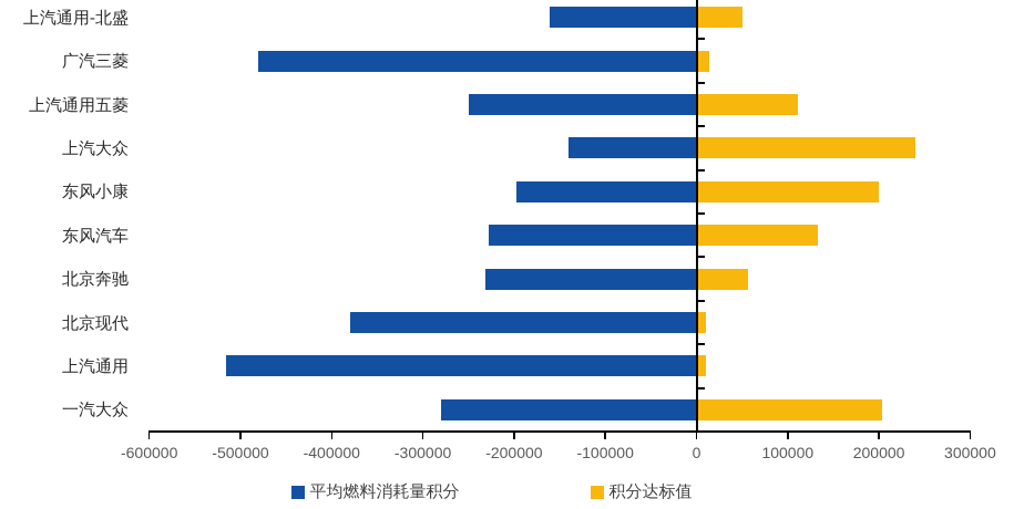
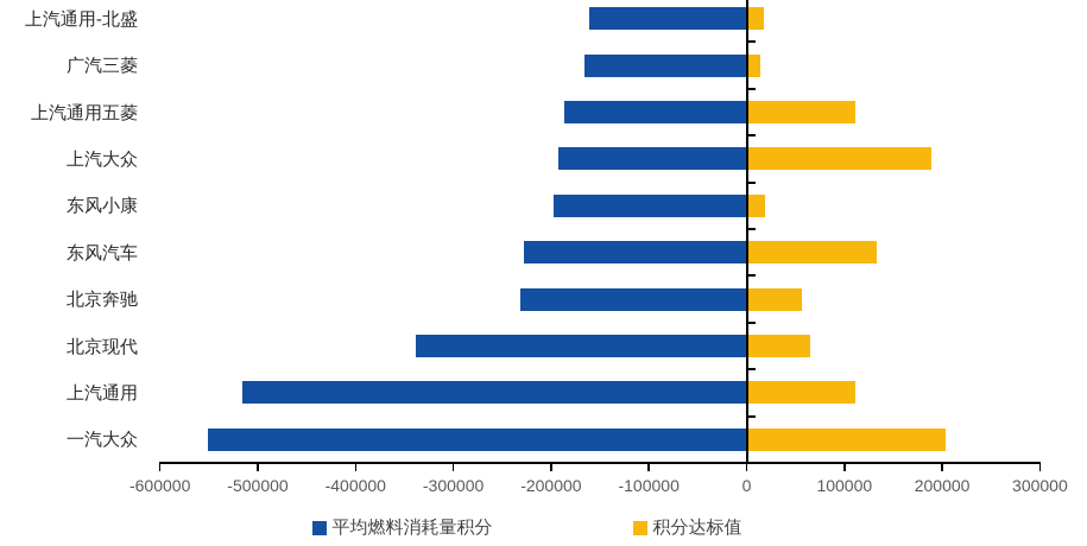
积分达标值/上汽通用-北盛: 50000 -> 20000
平均燃料消耗量积分/广汽三菱: -480000 -> -170000
平均燃料消耗量积分/上汽通用五菱: -250000 -> -190000
平均燃料消耗量积分/上汽大众: -140000 -> -190000
积分达标值/上汽大众: 240000 -> 190000
积分达标值/东风小康: 200000 -> 20000
平均燃料消耗量积分/北京现代: -380000 -> -340000
积分达标值/北京现代: 10000 -> 60000
积分达标值/上汽通用: 10000 -> 110000
平均燃料消耗量积分/一汽大众: -280000 -> -550000
